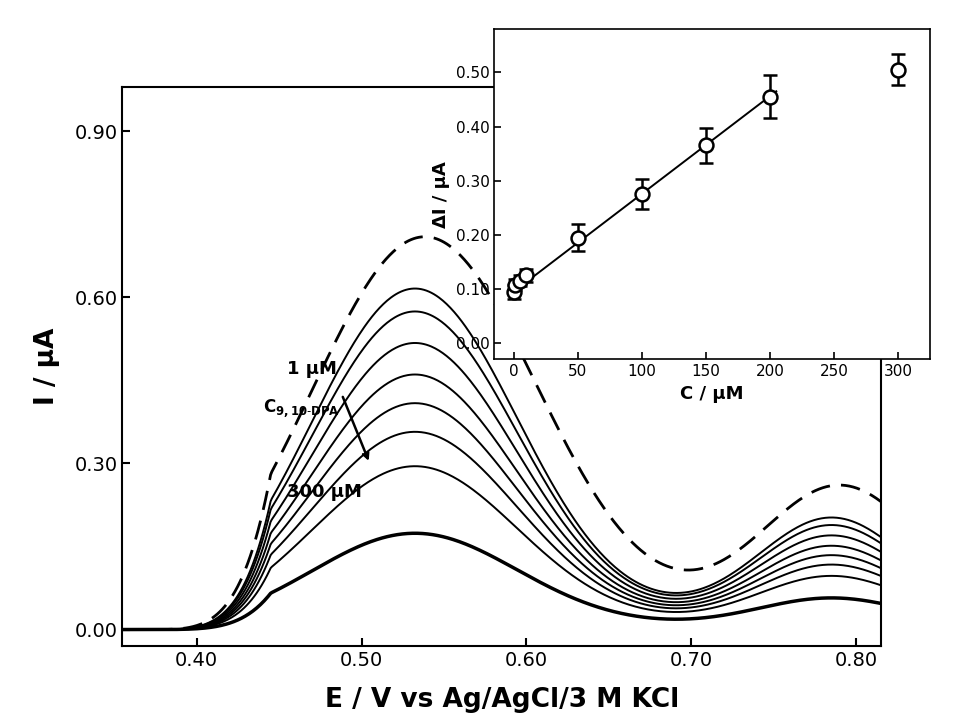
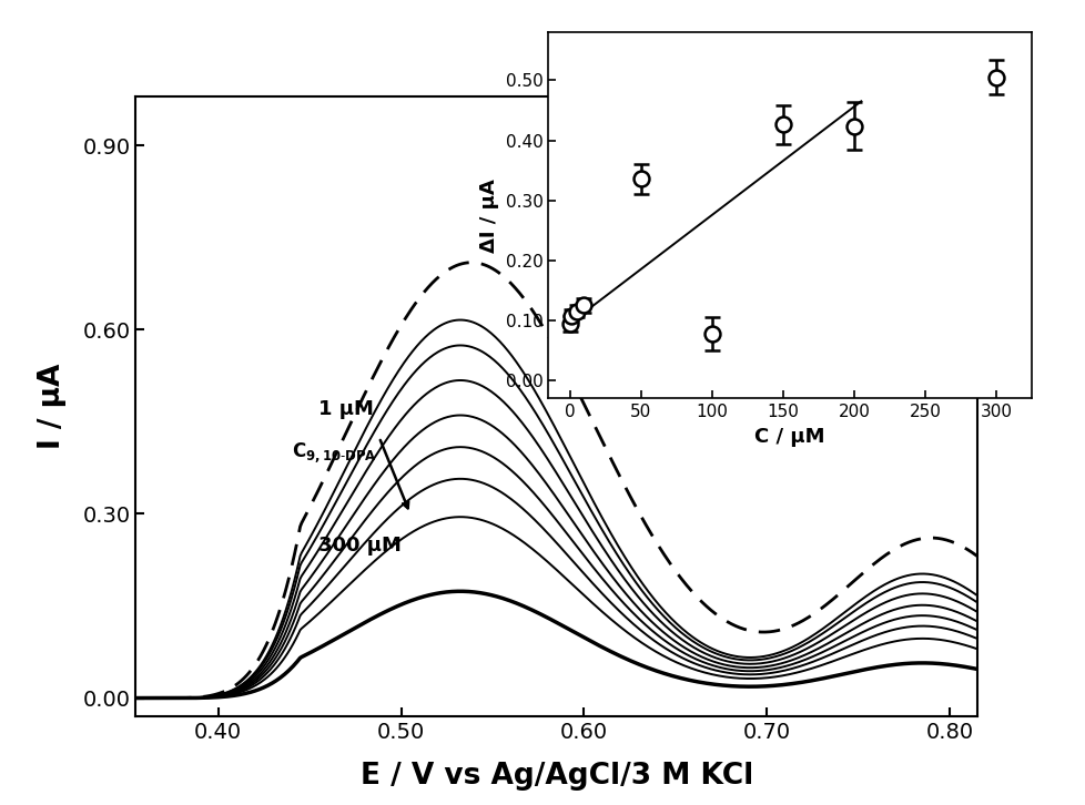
50: 0.195 -> 0.336
100: 0.275 -> 0.078
150: 0.365 -> 0.426
200: 0.455 -> 0.424
